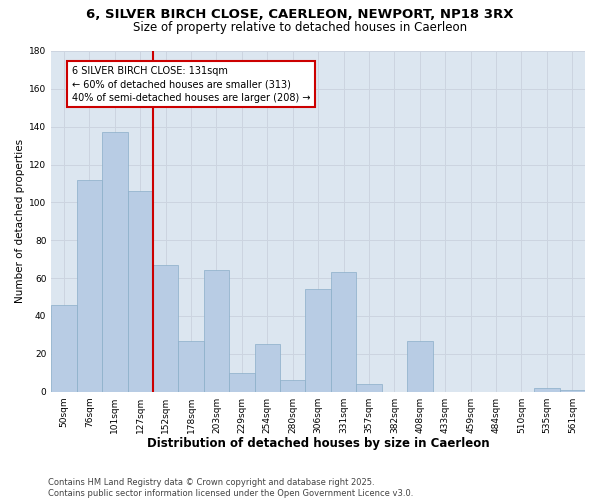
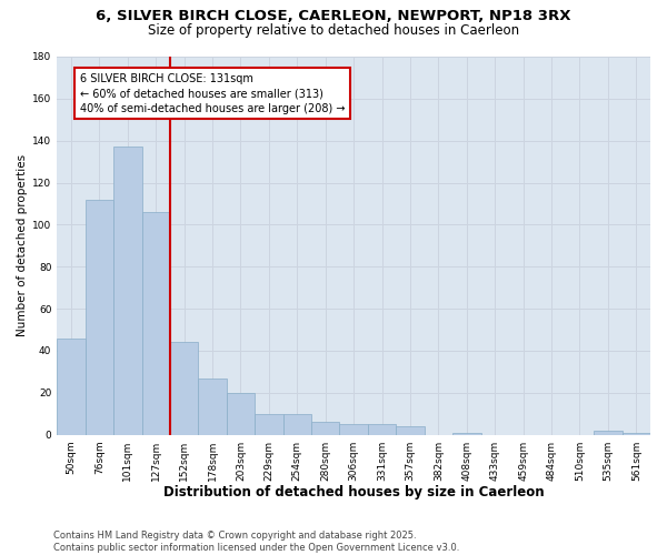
152sqm: 67 -> 44
203sqm: 64 -> 20
254sqm: 25 -> 10
306sqm: 54 -> 5
331sqm: 63 -> 5
408sqm: 27 -> 1
